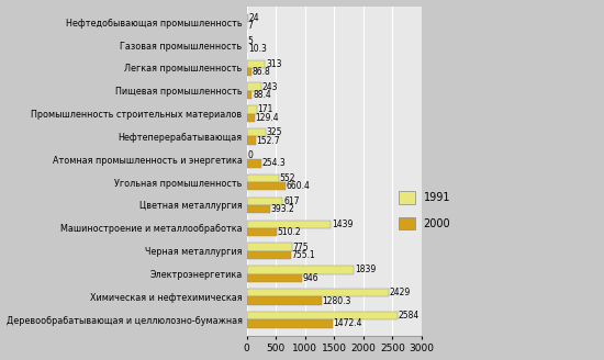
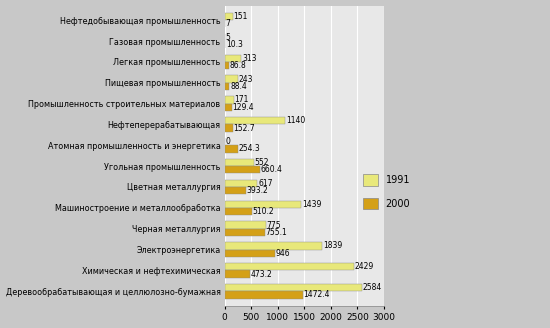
1991/Нефтедобывающая промышленность: 24 -> 151
1991/Нефтеперерабатывающая: 320 -> 1140
2000/Химическая и нефтехимическая: 1280.3 -> 473.2
